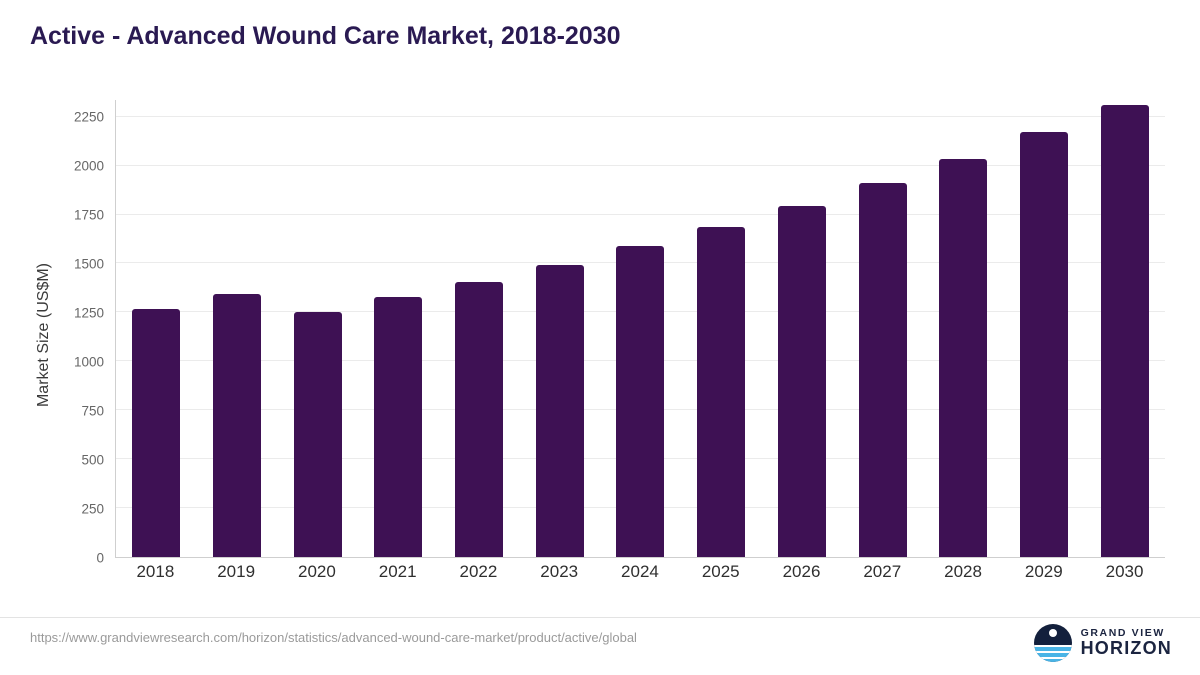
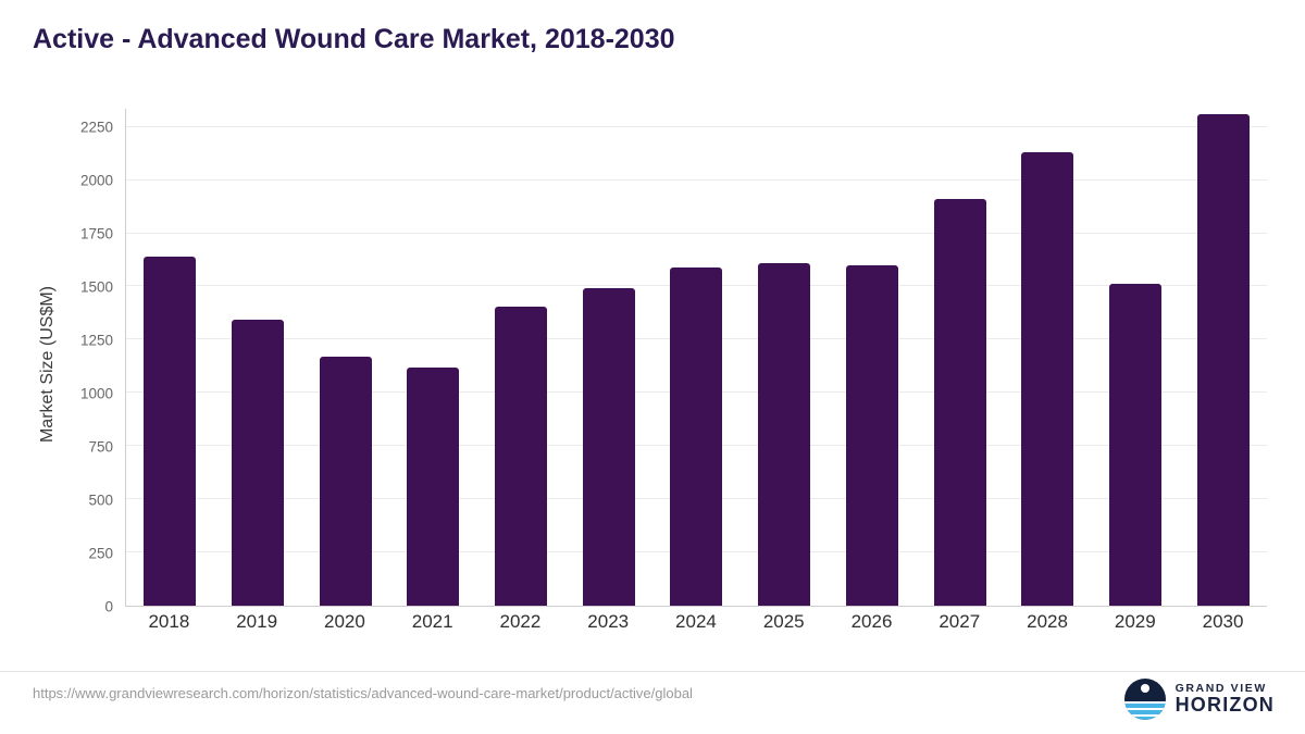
2018: 1260 -> 1640
2020: 1250 -> 1170
2021: 1330 -> 1120
2025: 1680 -> 1610
2026: 1800 -> 1600
2028: 2040 -> 2130
2029: 2170 -> 1510
